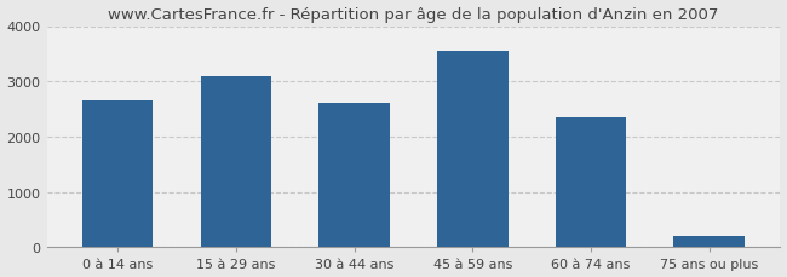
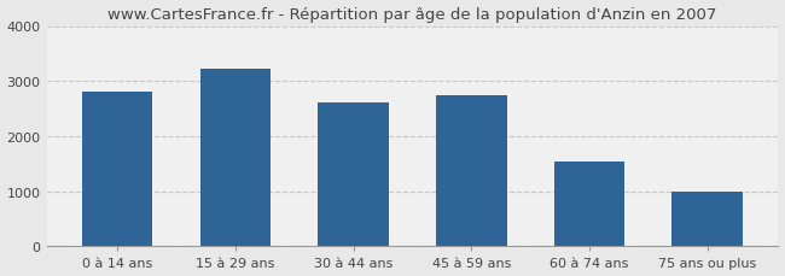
0 à 14 ans: 2650 -> 2800
15 à 29 ans: 3100 -> 3230
45 à 59 ans: 3550 -> 2750
60 à 74 ans: 2350 -> 1540
75 ans ou plus: 200 -> 990
